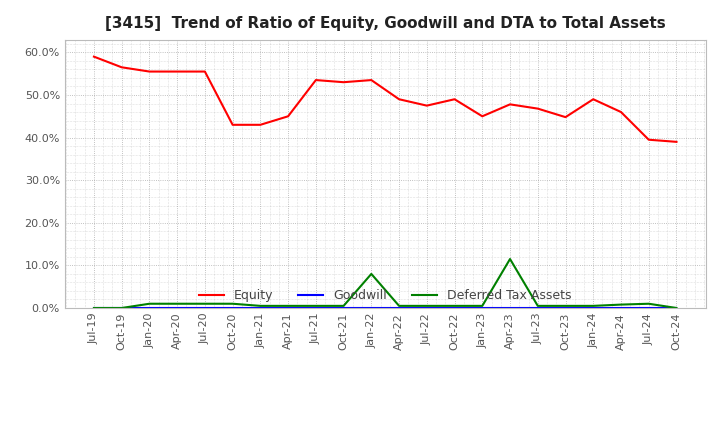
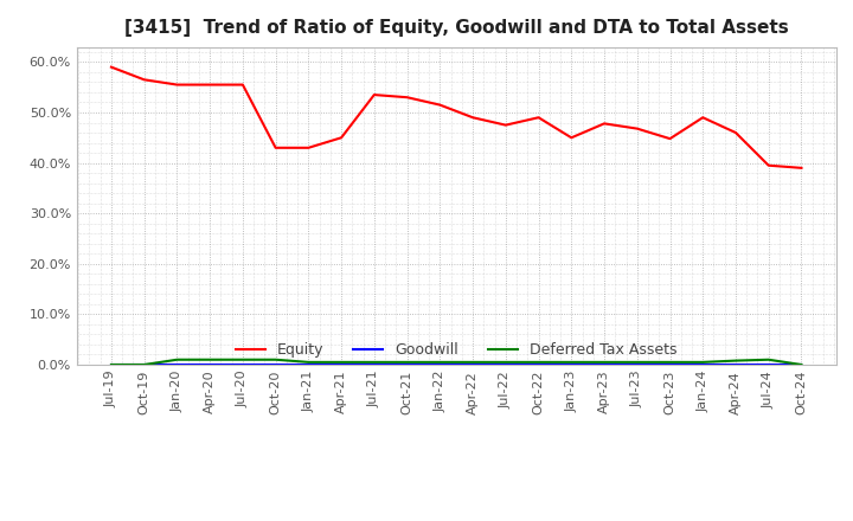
Equity/Jan-22: 53.5% -> 51.5%
Deferred Tax Assets/Jan-22: 8.0% -> 0.5%
Deferred Tax Assets/Apr-23: 11.5% -> 0.5%
